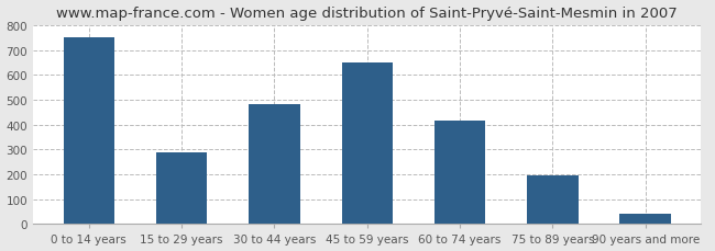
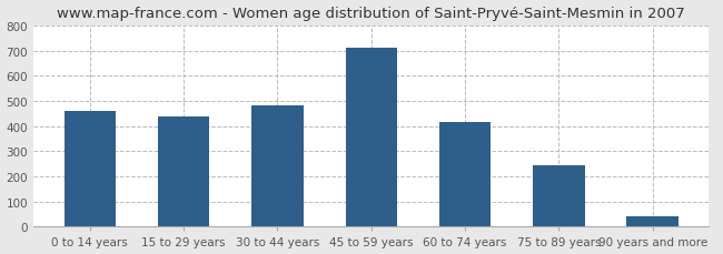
0 to 14 years: 750 -> 460
15 to 29 years: 290 -> 440
45 to 59 years: 650 -> 713
75 to 89 years: 195 -> 245
